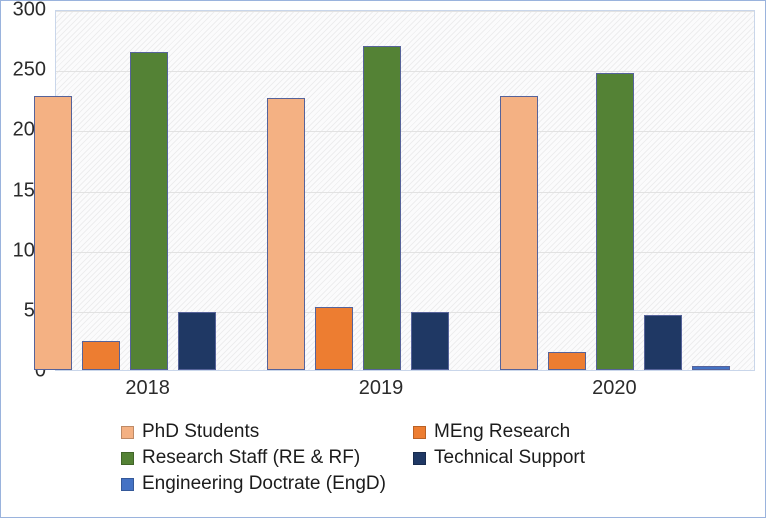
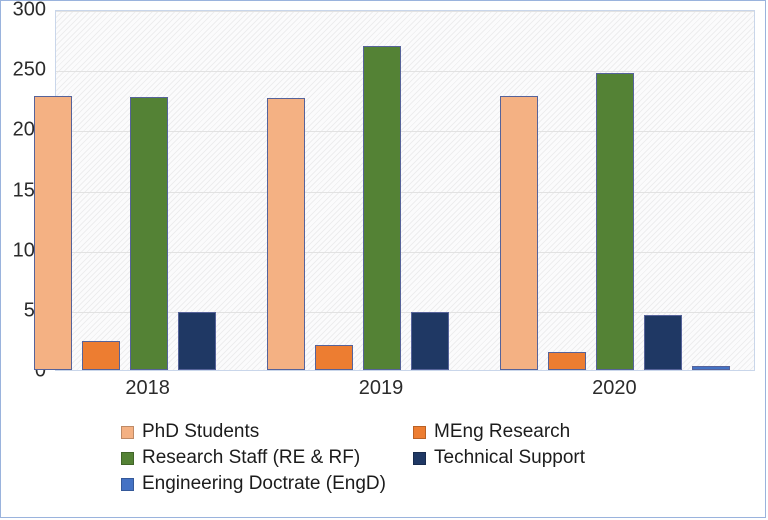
Research Staff (RE & RF)/2018: 264 -> 227
MEng Research/2019: 52 -> 21
